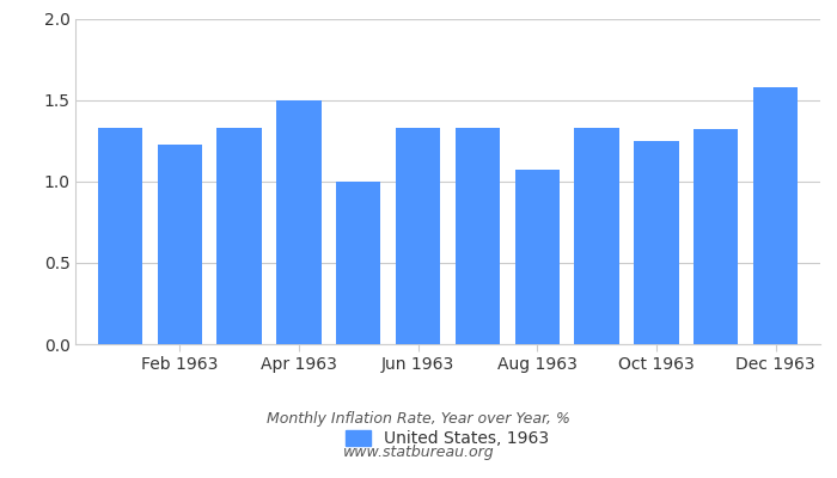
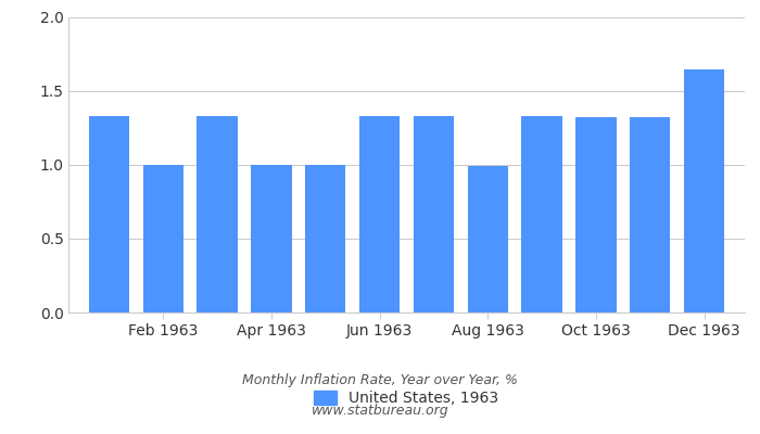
Feb 1963: 1.23 -> 1.00
Apr 1963: 1.50 -> 1.00
Aug 1963: 1.07 -> 0.99
Oct 1963: 1.25 -> 1.32
Dec 1963: 1.58 -> 1.65
